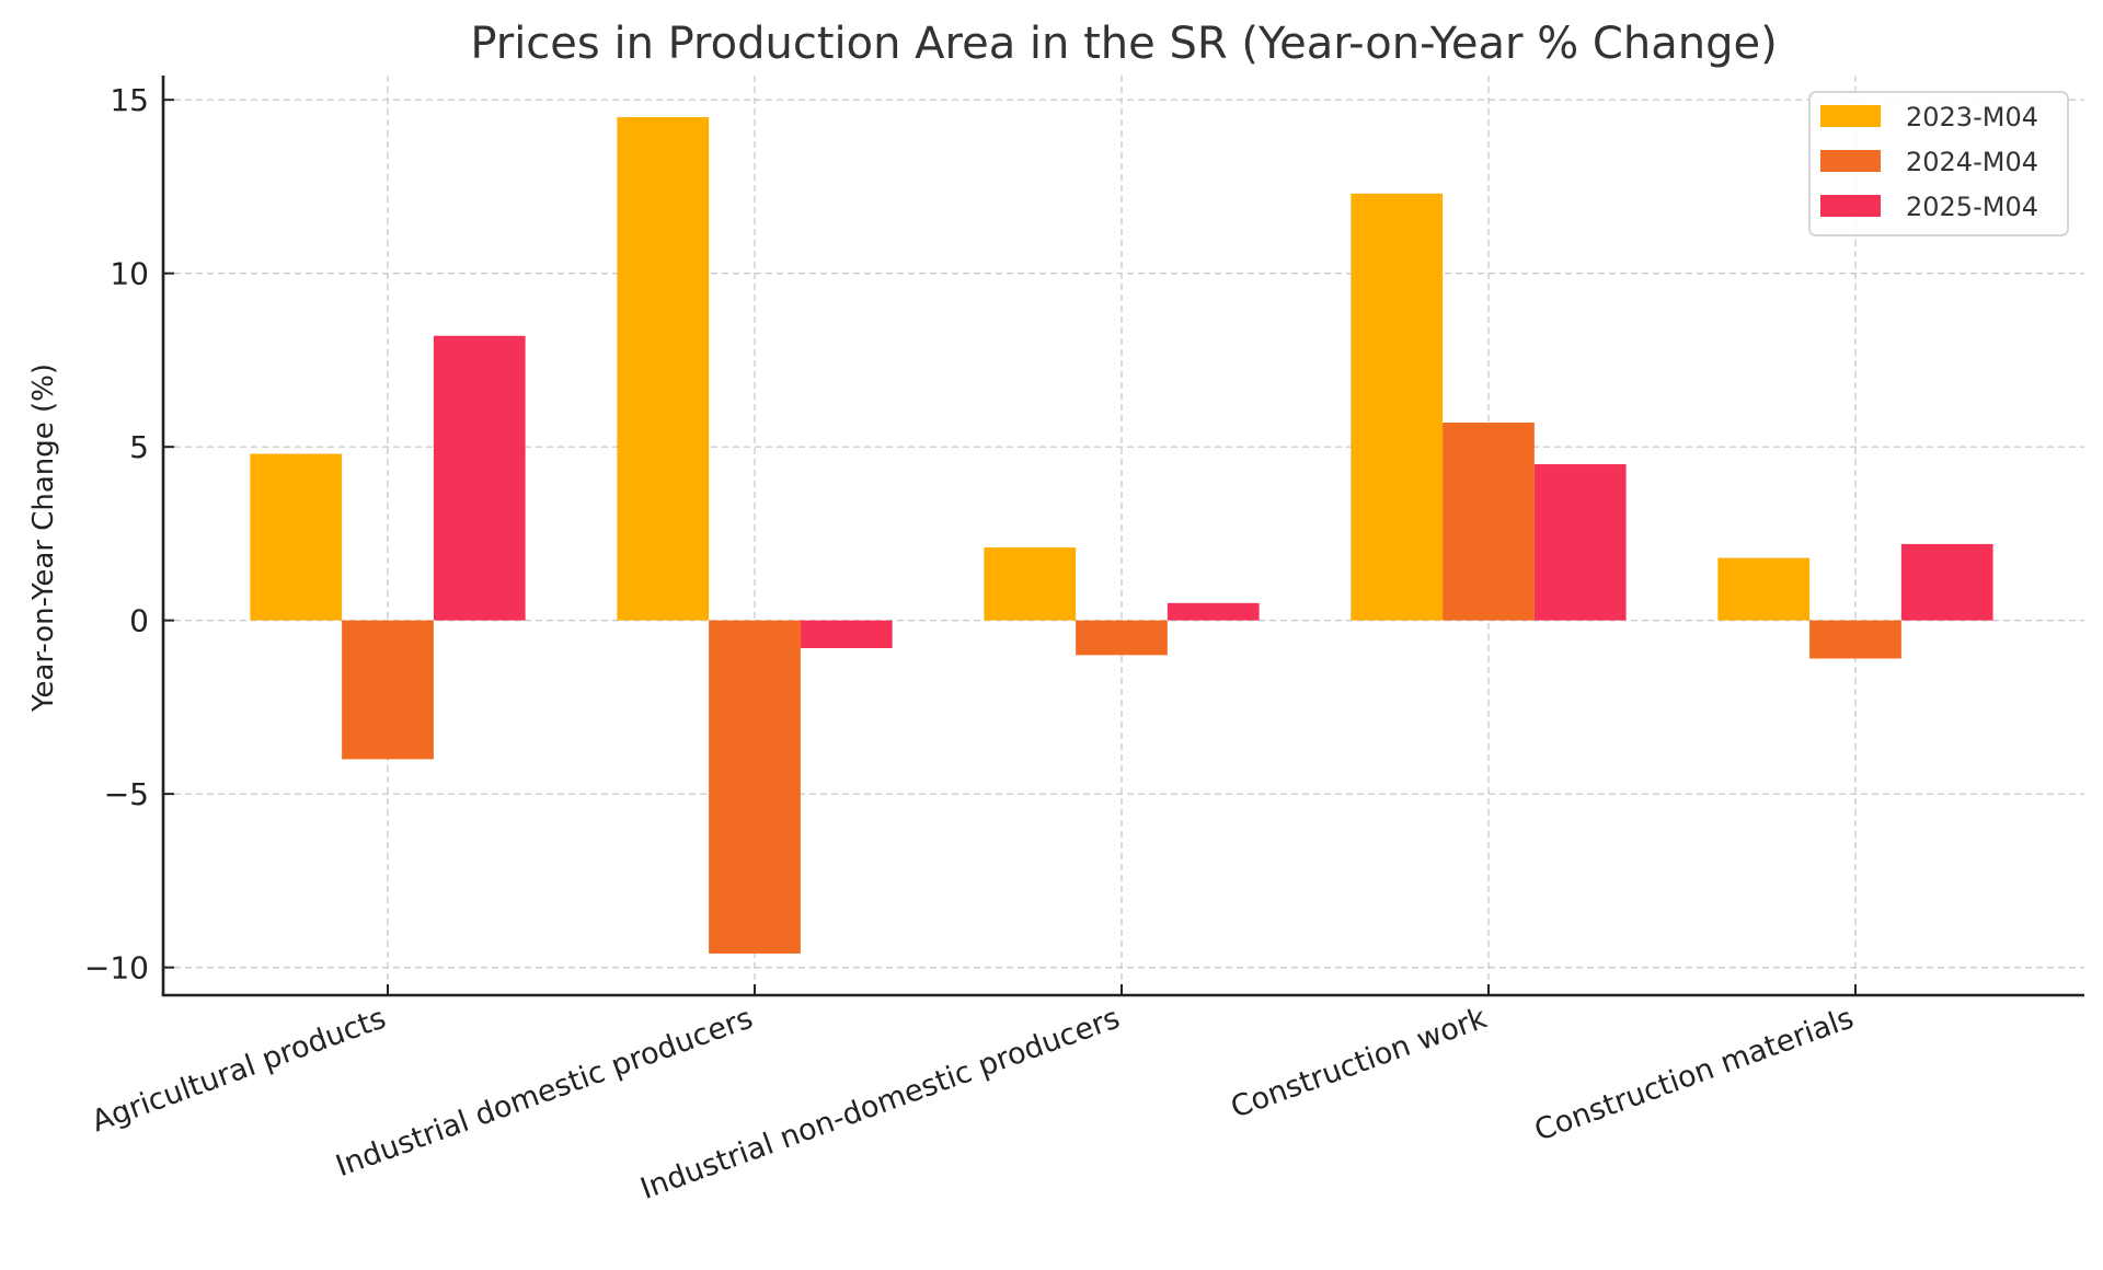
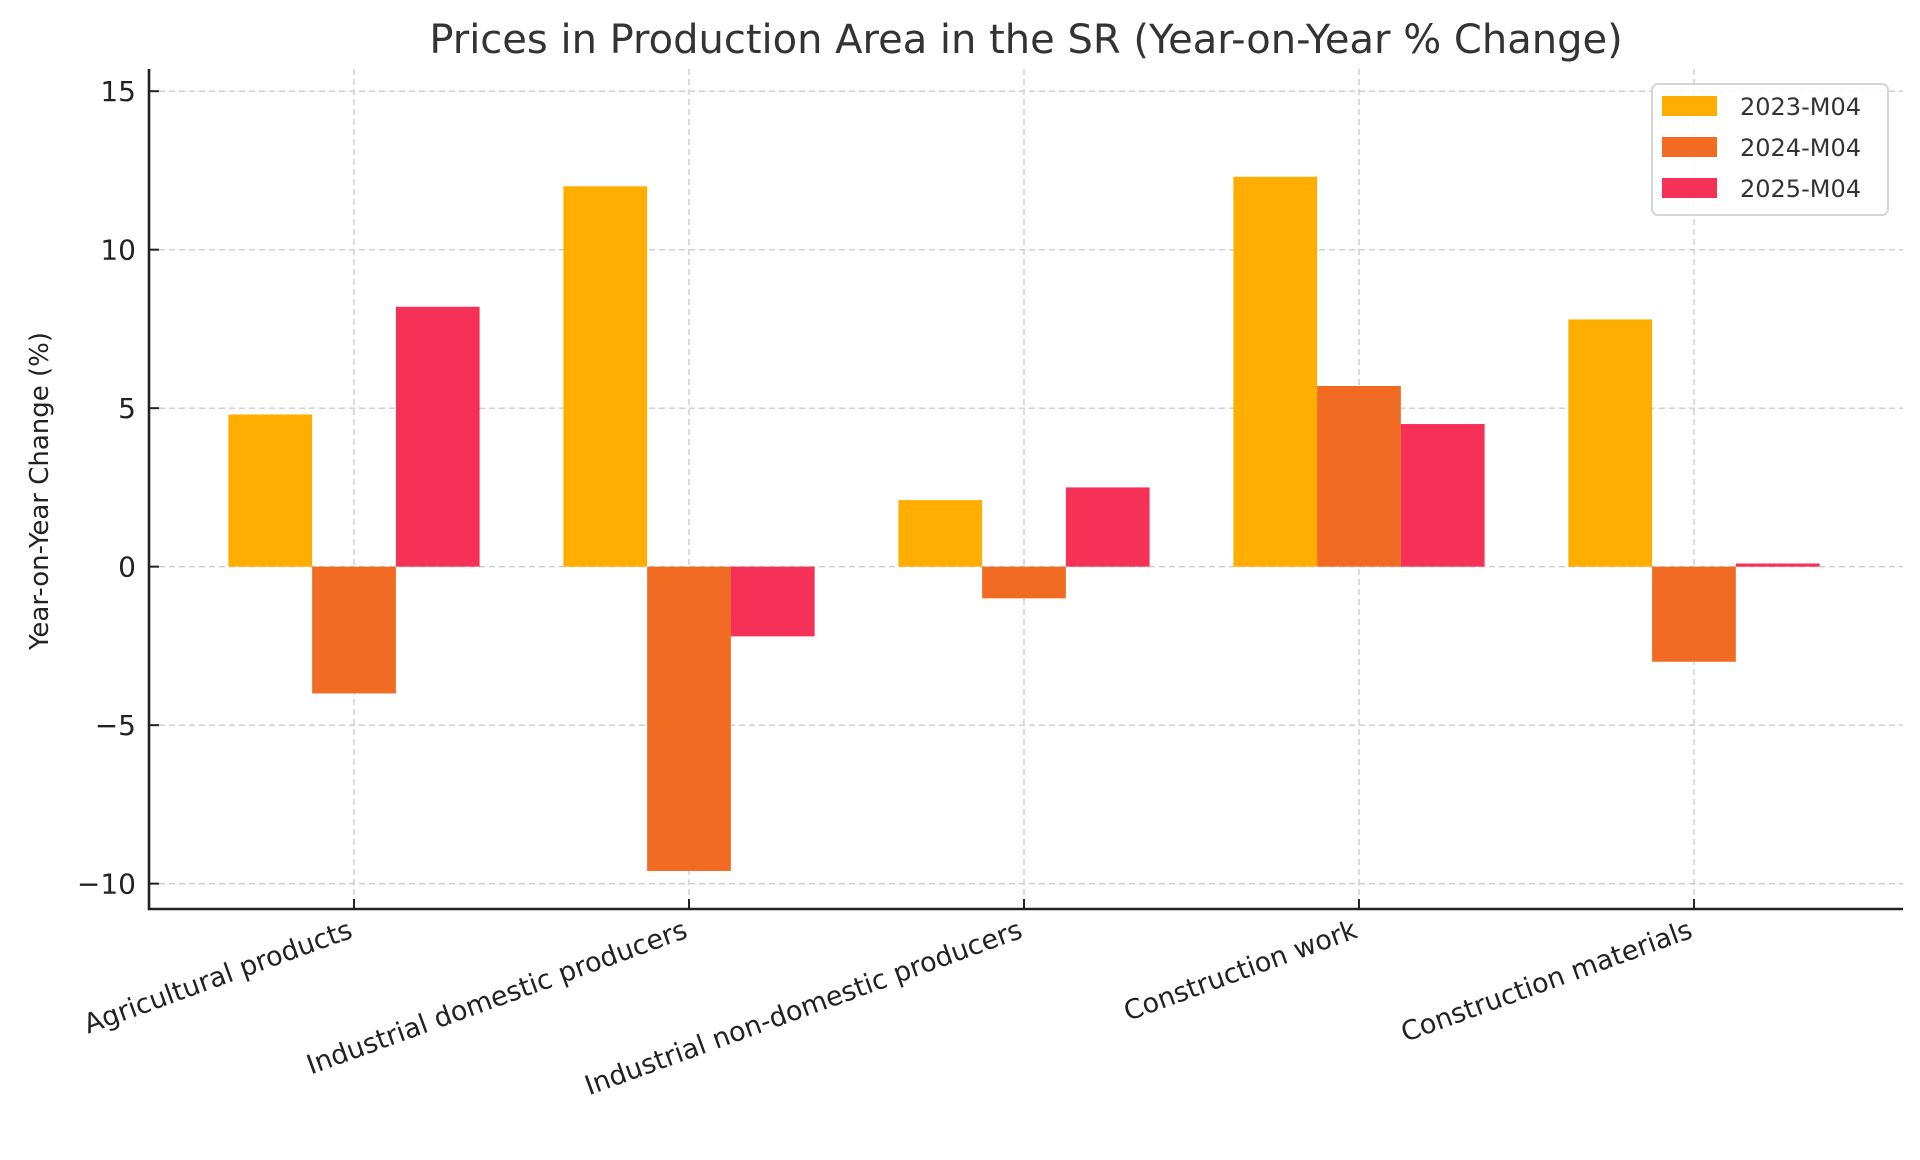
2023-M04/Industrial domestic producers: 14.5 -> 12.0
2025-M04/Industrial domestic producers: -0.8 -> -2.2
2025-M04/Industrial non-domestic producers: 0.5 -> 2.5
2023-M04/Construction materials: 1.8 -> 7.8
2024-M04/Construction materials: -1.1 -> -3.0
2025-M04/Construction materials: 2.2 -> 0.1
